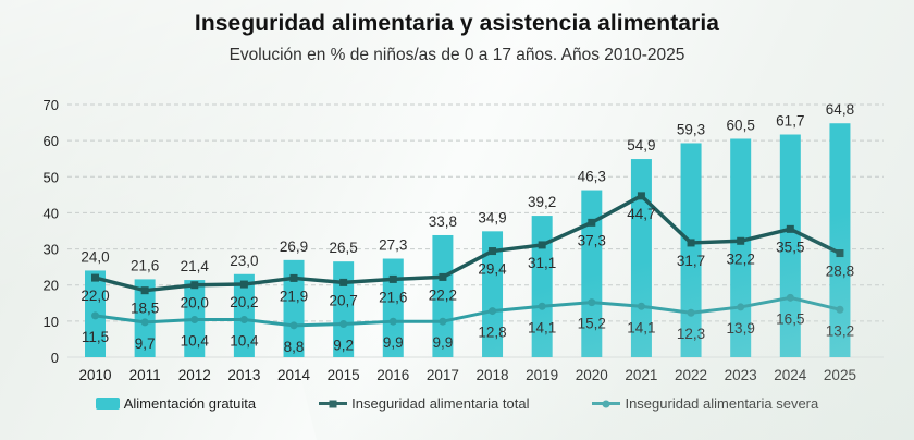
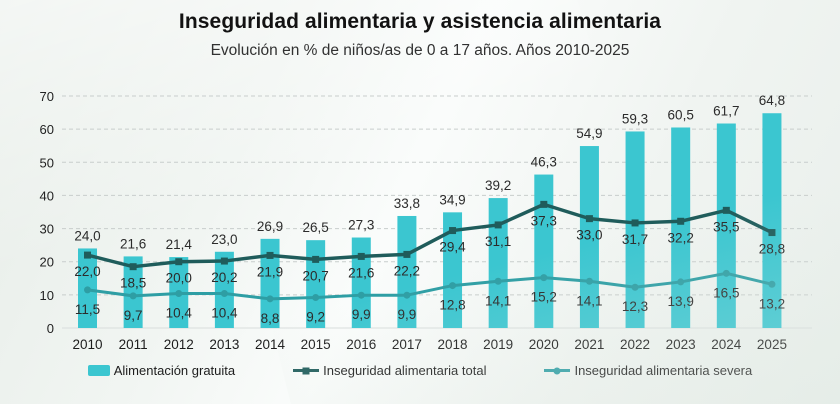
Inseguridad alimentaria total/2021: 44,7 -> 33,0
